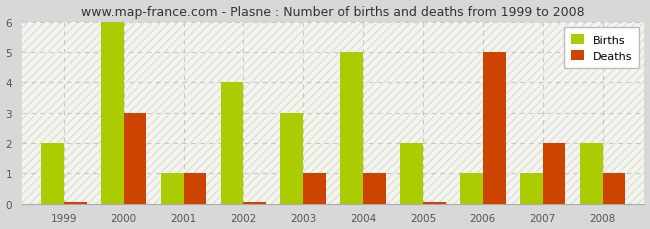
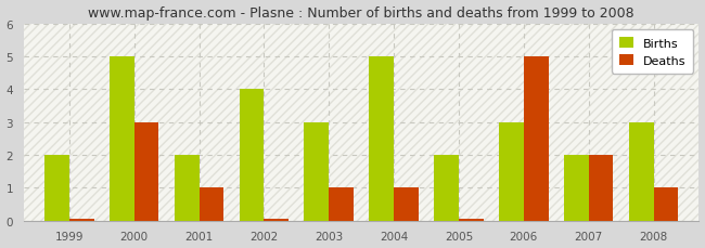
Births/2000: 6 -> 5
Births/2001: 1 -> 2
Births/2006: 1 -> 3
Births/2007: 1 -> 2
Births/2008: 2 -> 3
